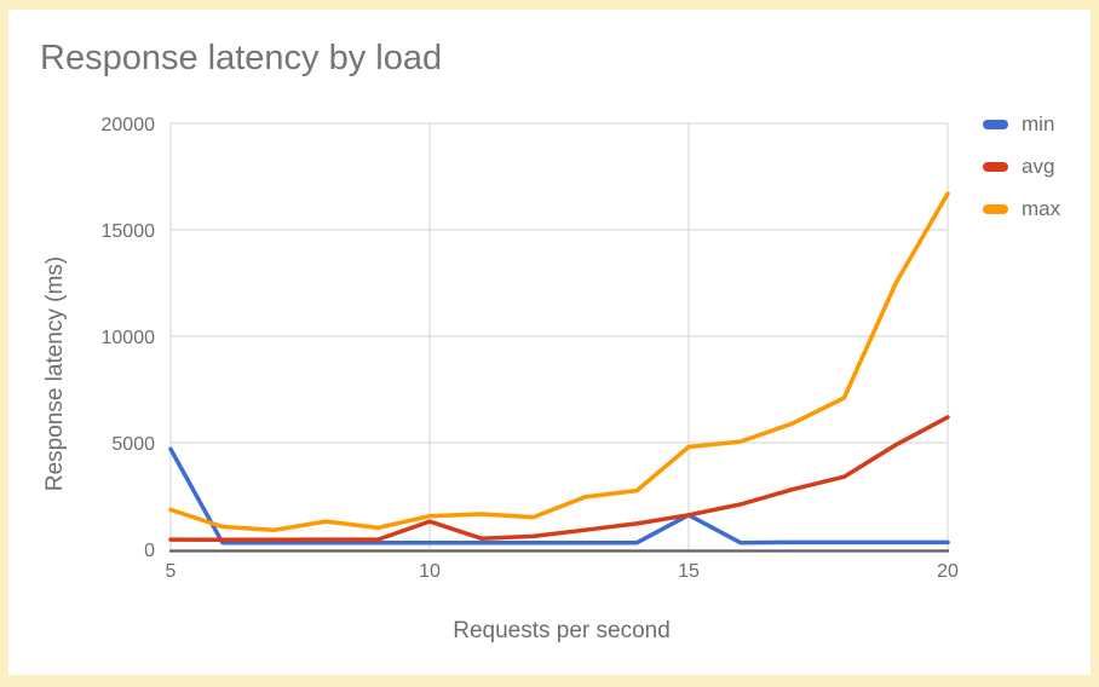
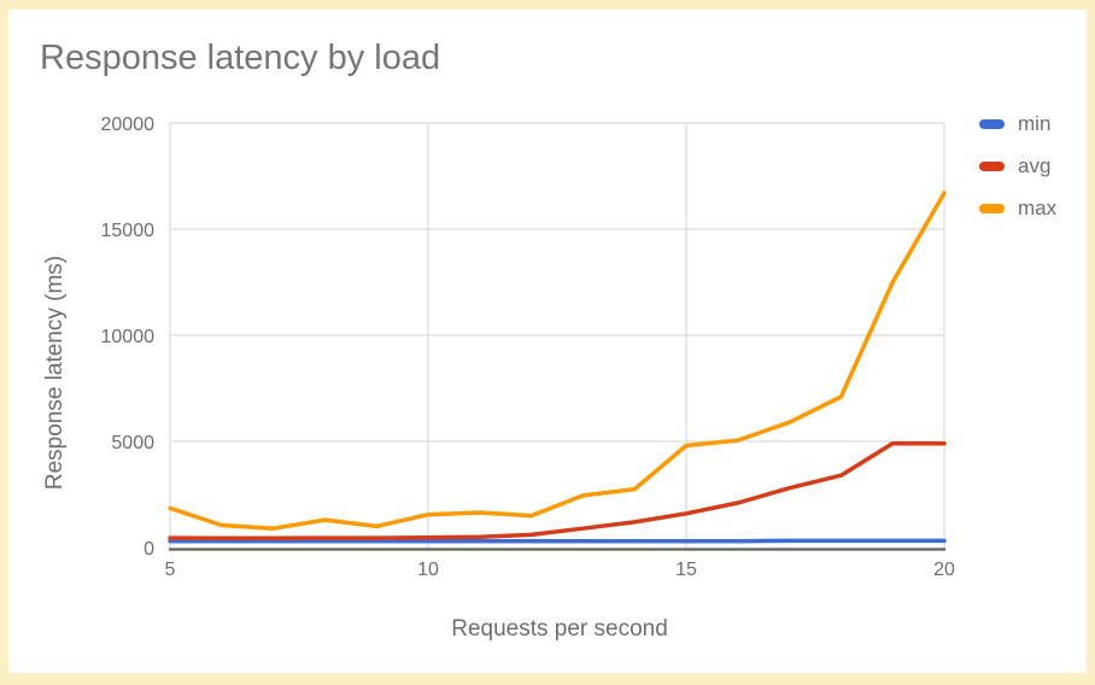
min/5: 4700 -> 300
avg/10: 1300 -> 500
min/15: 1600 -> 300
avg/20: 6200 -> 4900
